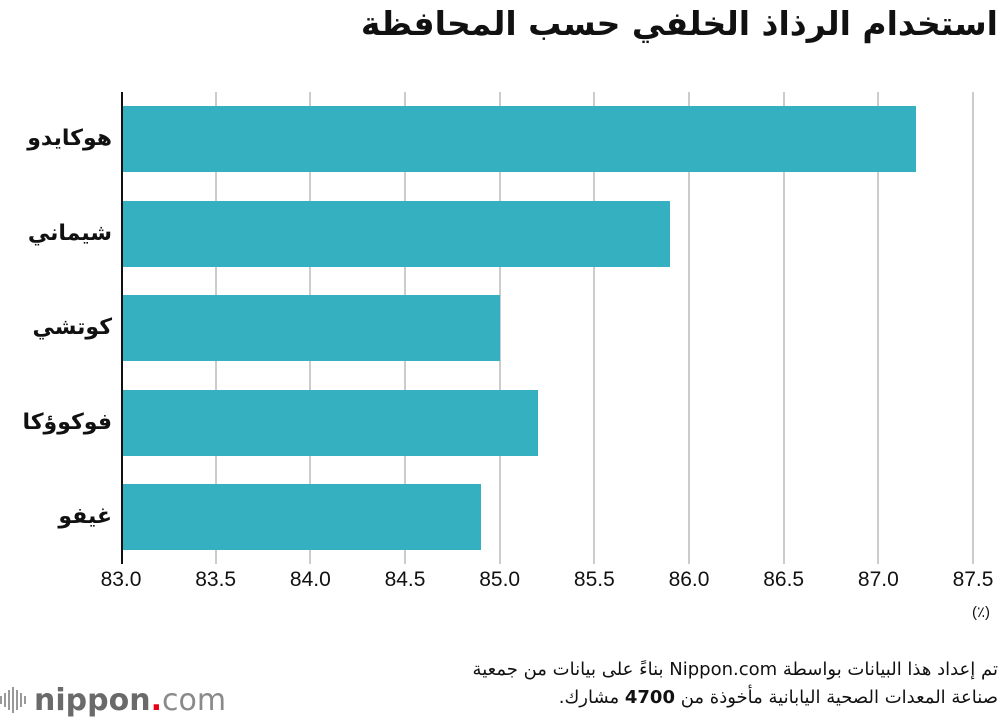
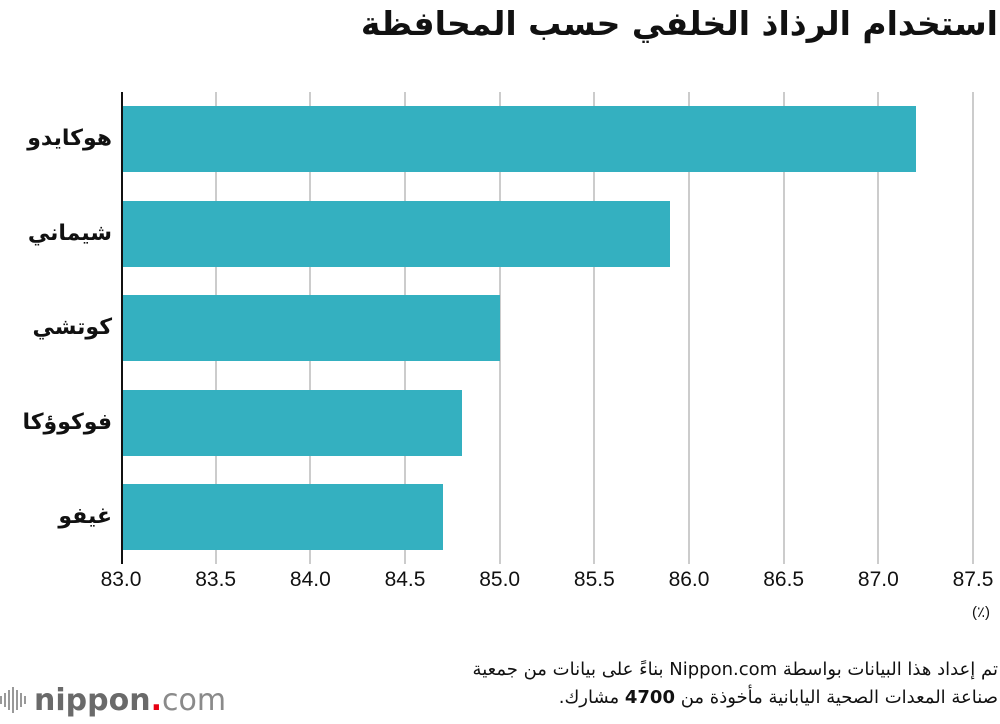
فوكوؤكا: 85.2 -> 84.8
غيفو: 84.9 -> 84.7
